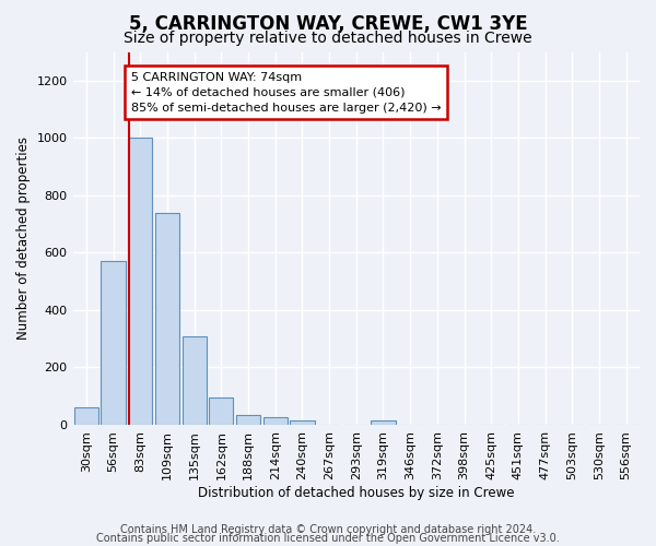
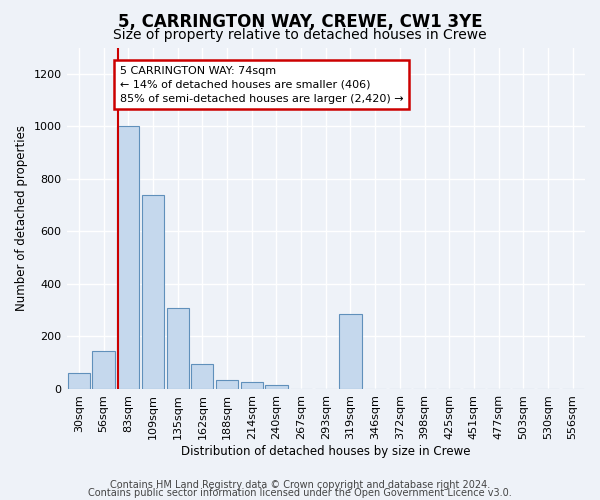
56sqm: 570 -> 145
319sqm: 15 -> 285
